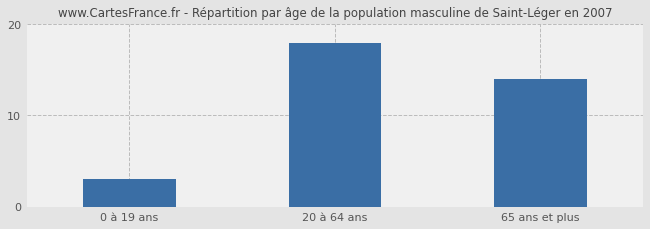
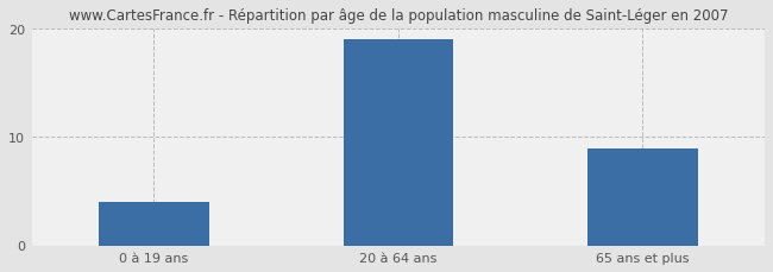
0 à 19 ans: 3 -> 4
20 à 64 ans: 18 -> 19
65 ans et plus: 14 -> 9
